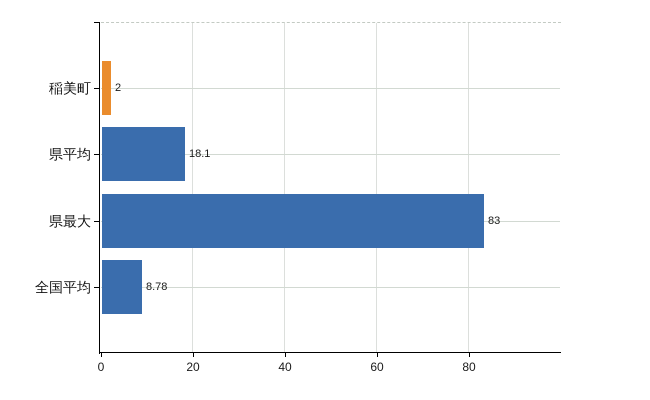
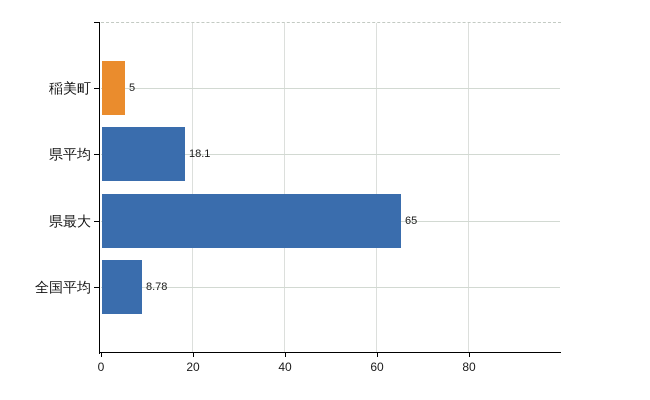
稲美町: 2 -> 5
県最大: 83 -> 65
